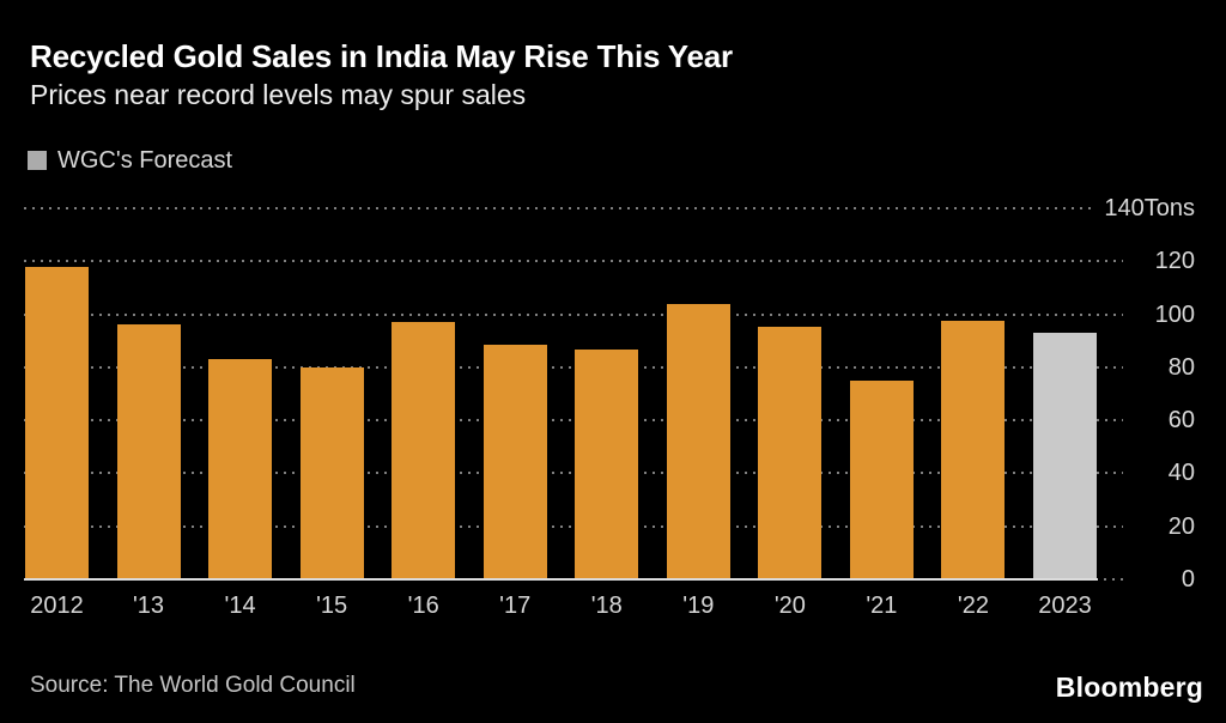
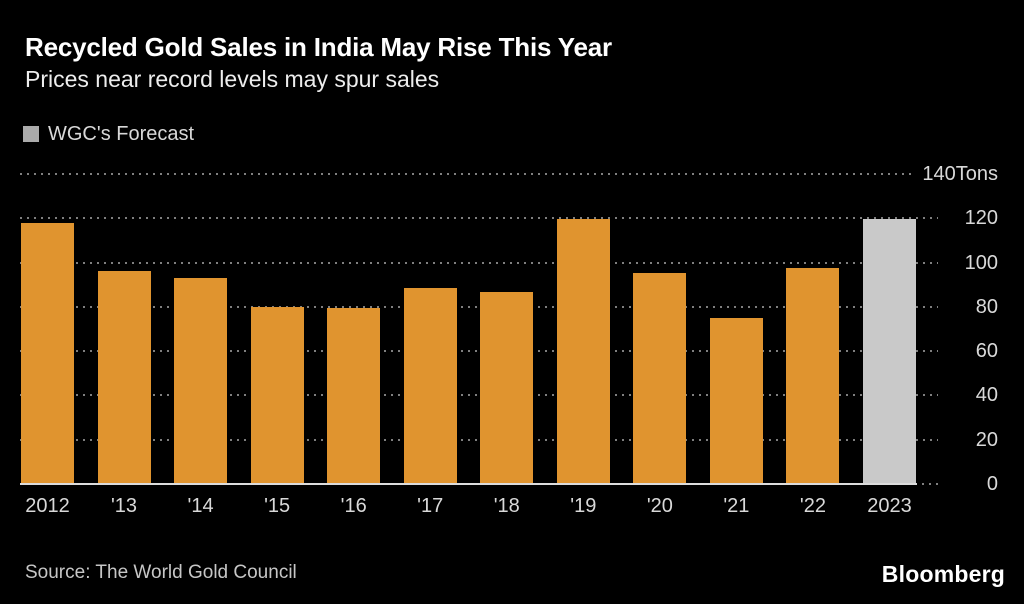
'14: 83 -> 93
'16: 97 -> 80
'19: 104 -> 120
2023: 93 -> 120
